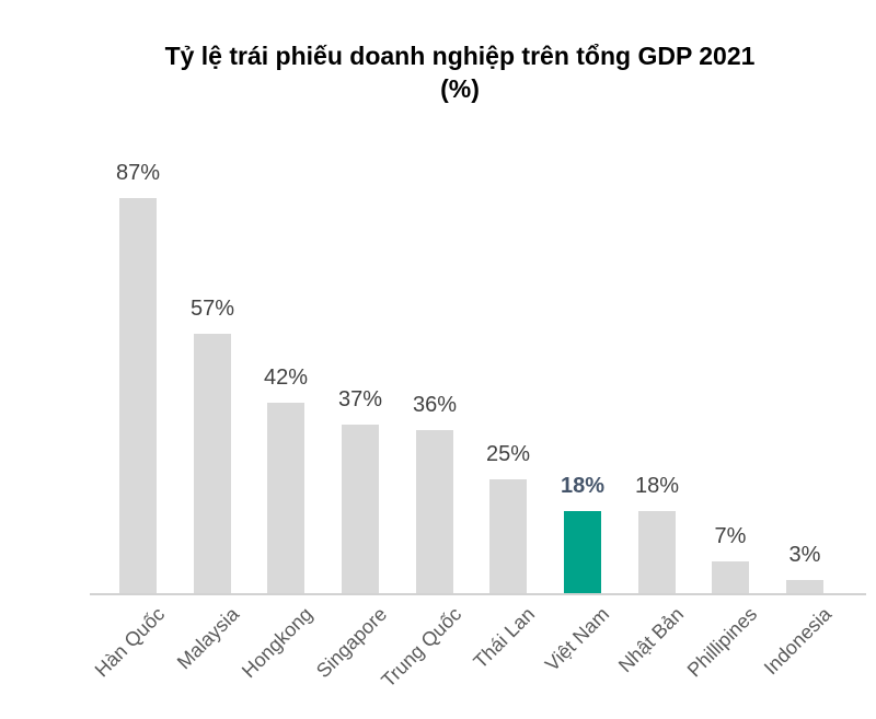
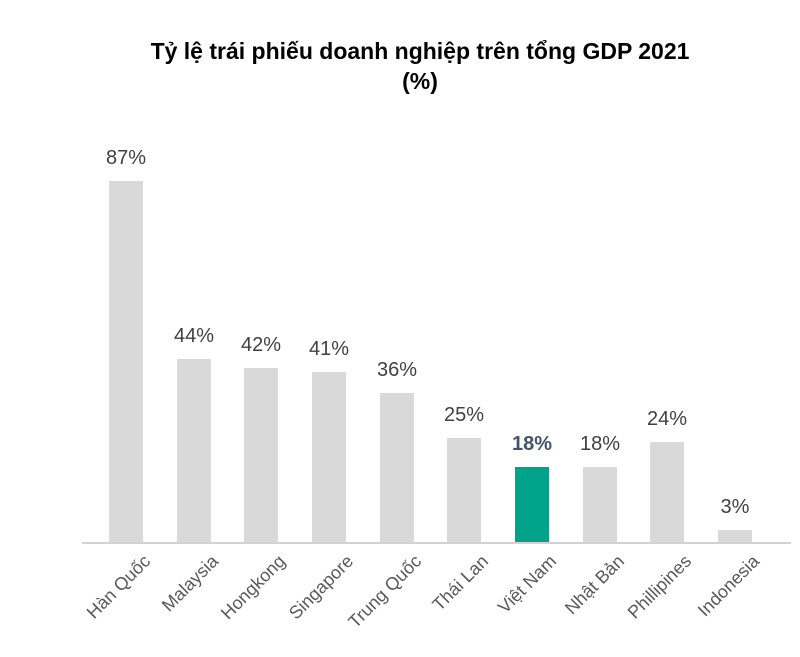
Malaysia: 57% -> 44%
Singapore: 37% -> 41%
Phillipines: 7% -> 24%
